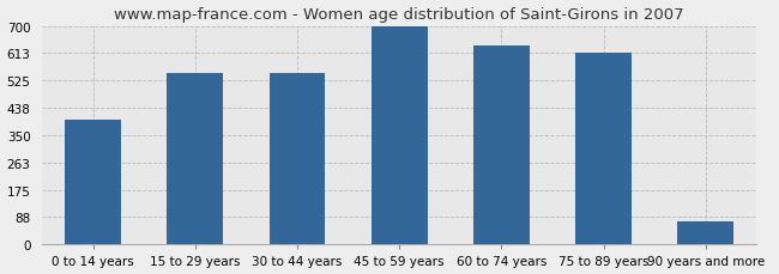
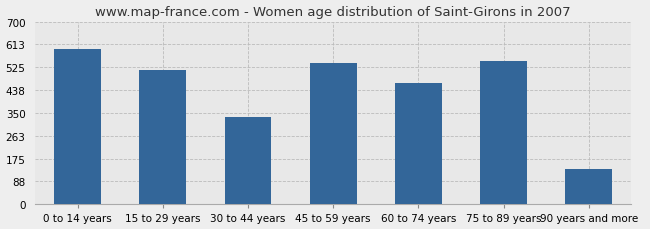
0 to 14 years: 400 -> 595
15 to 29 years: 549 -> 515
30 to 44 years: 547 -> 335
45 to 59 years: 700 -> 540
60 to 74 years: 638 -> 465
75 to 89 years: 612 -> 550
90 years and more: 75 -> 135
